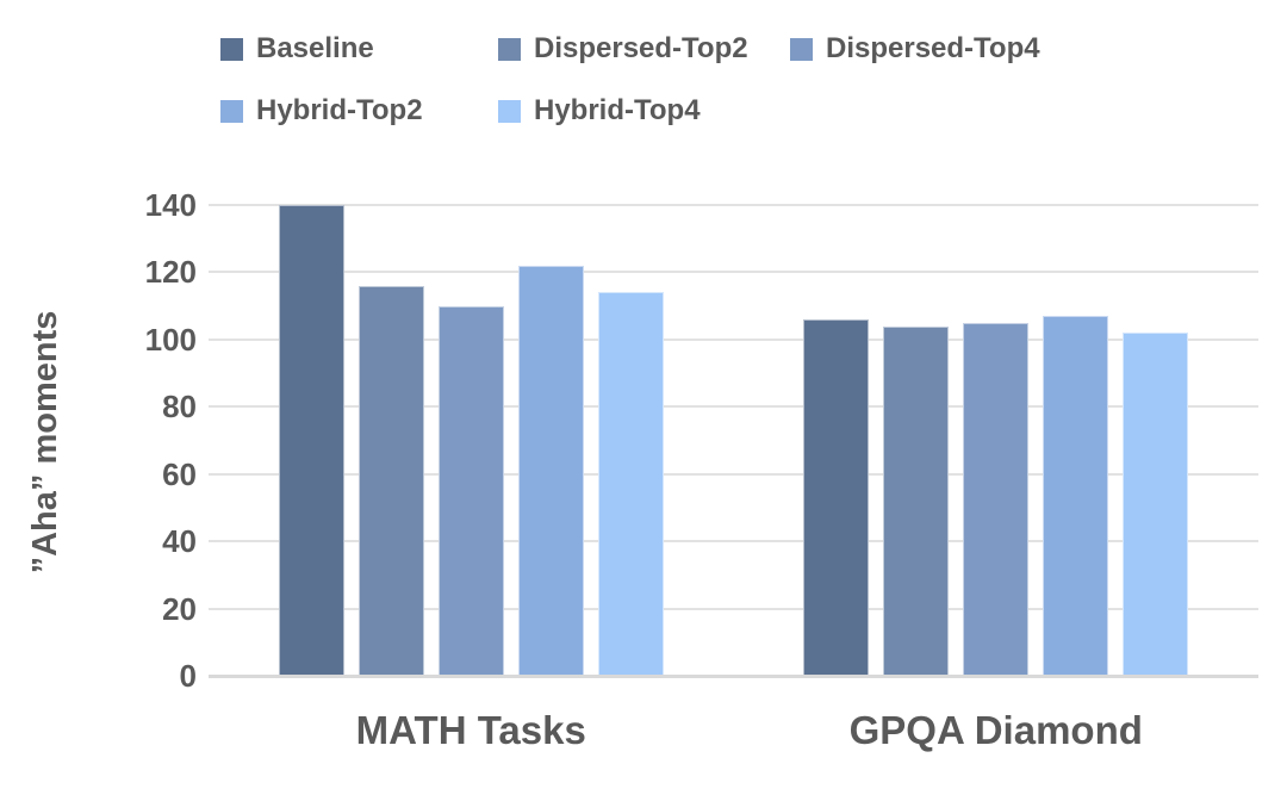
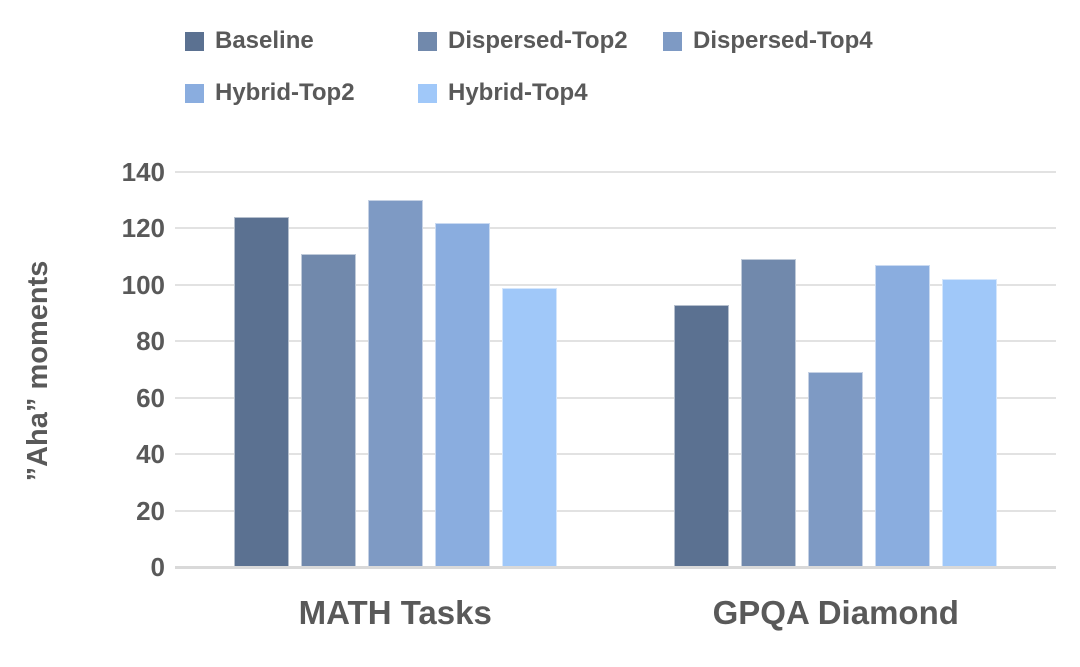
Baseline/MATH Tasks: 140 -> 124
Dispersed-Top2/MATH Tasks: 116 -> 111
Dispersed-Top4/MATH Tasks: 110 -> 130
Hybrid-Top4/MATH Tasks: 114 -> 99
Baseline/GPQA Diamond: 106 -> 93
Dispersed-Top2/GPQA Diamond: 104 -> 109
Dispersed-Top4/GPQA Diamond: 105 -> 69
